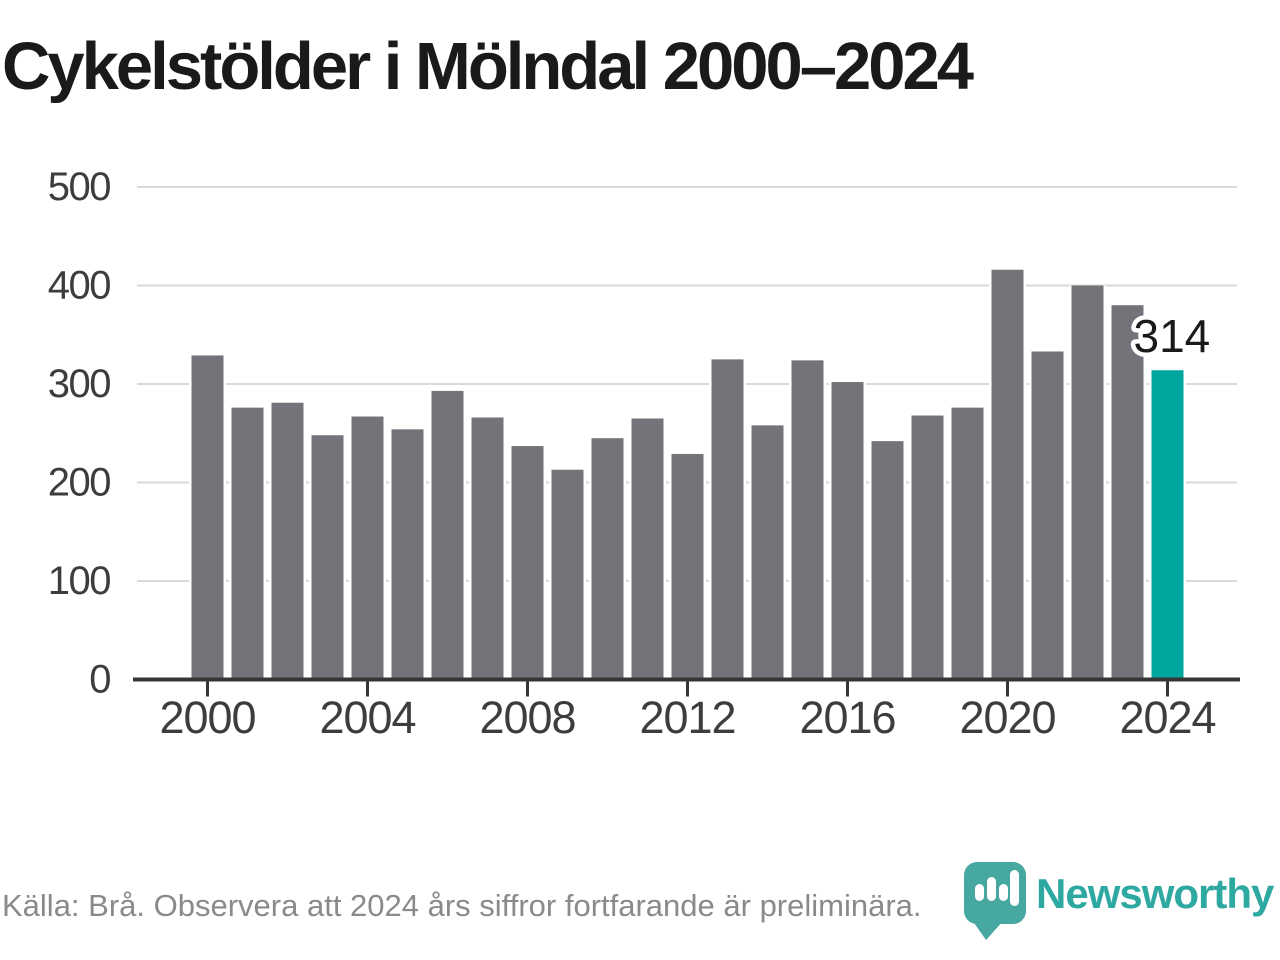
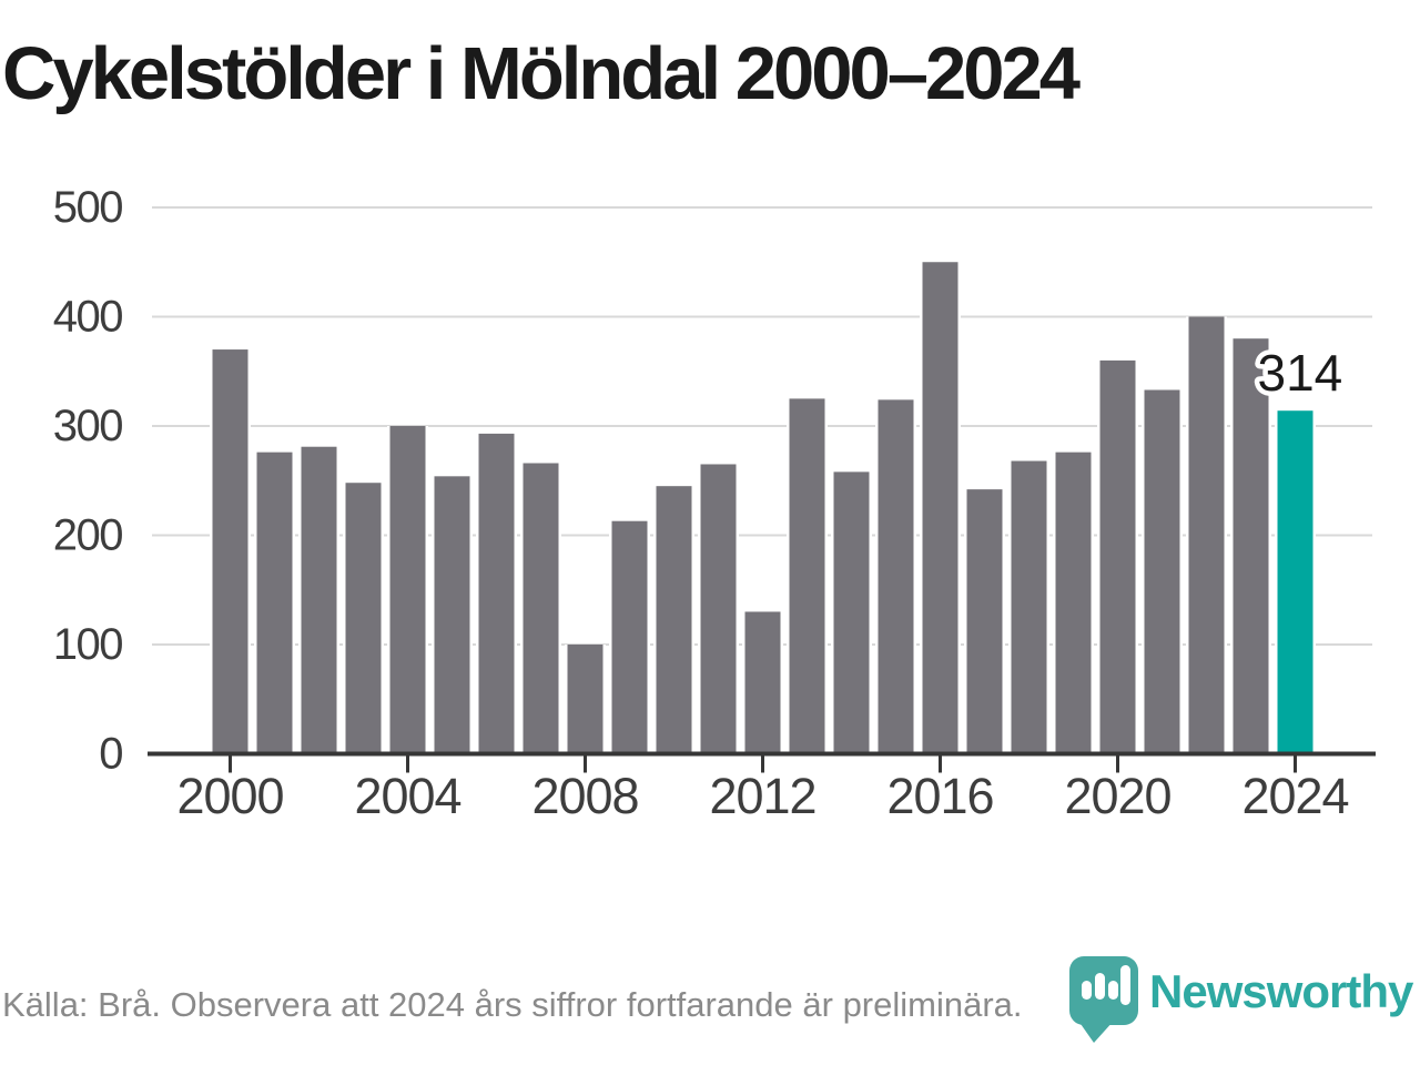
2000: 330 -> 370
2004: 270 -> 300
2008: 240 -> 100
2012: 230 -> 130
2016: 300 -> 450
2020: 420 -> 360
